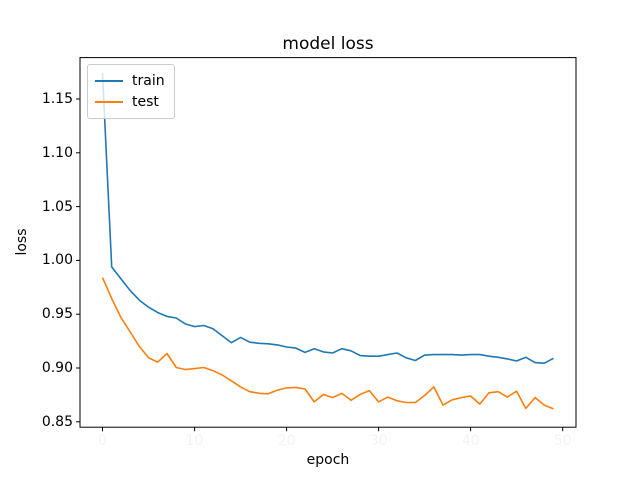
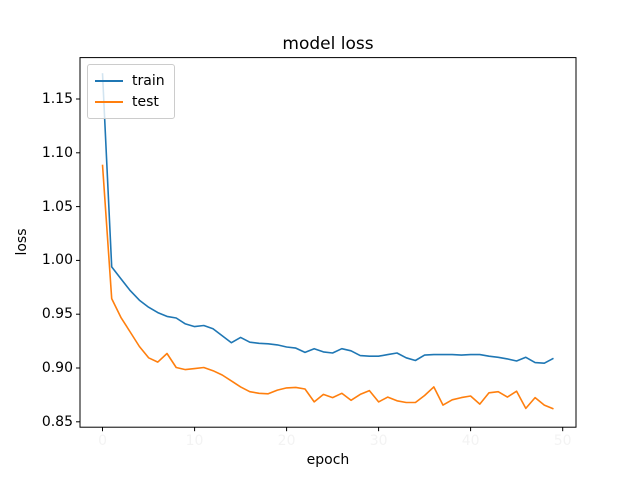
test/0: 0.984 -> 1.089
